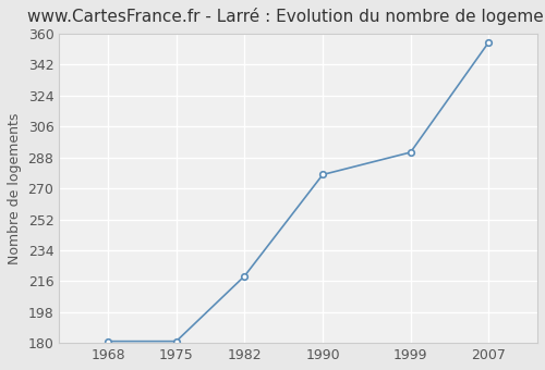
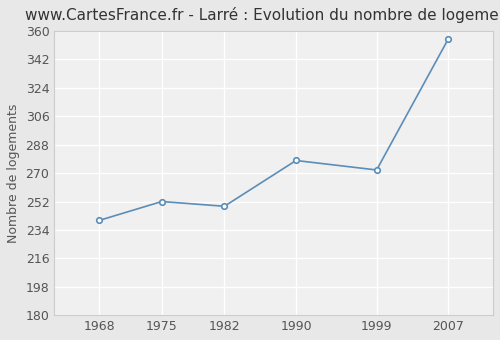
1968: 181 -> 240
1975: 181 -> 252
1982: 219 -> 249
1999: 291 -> 272
